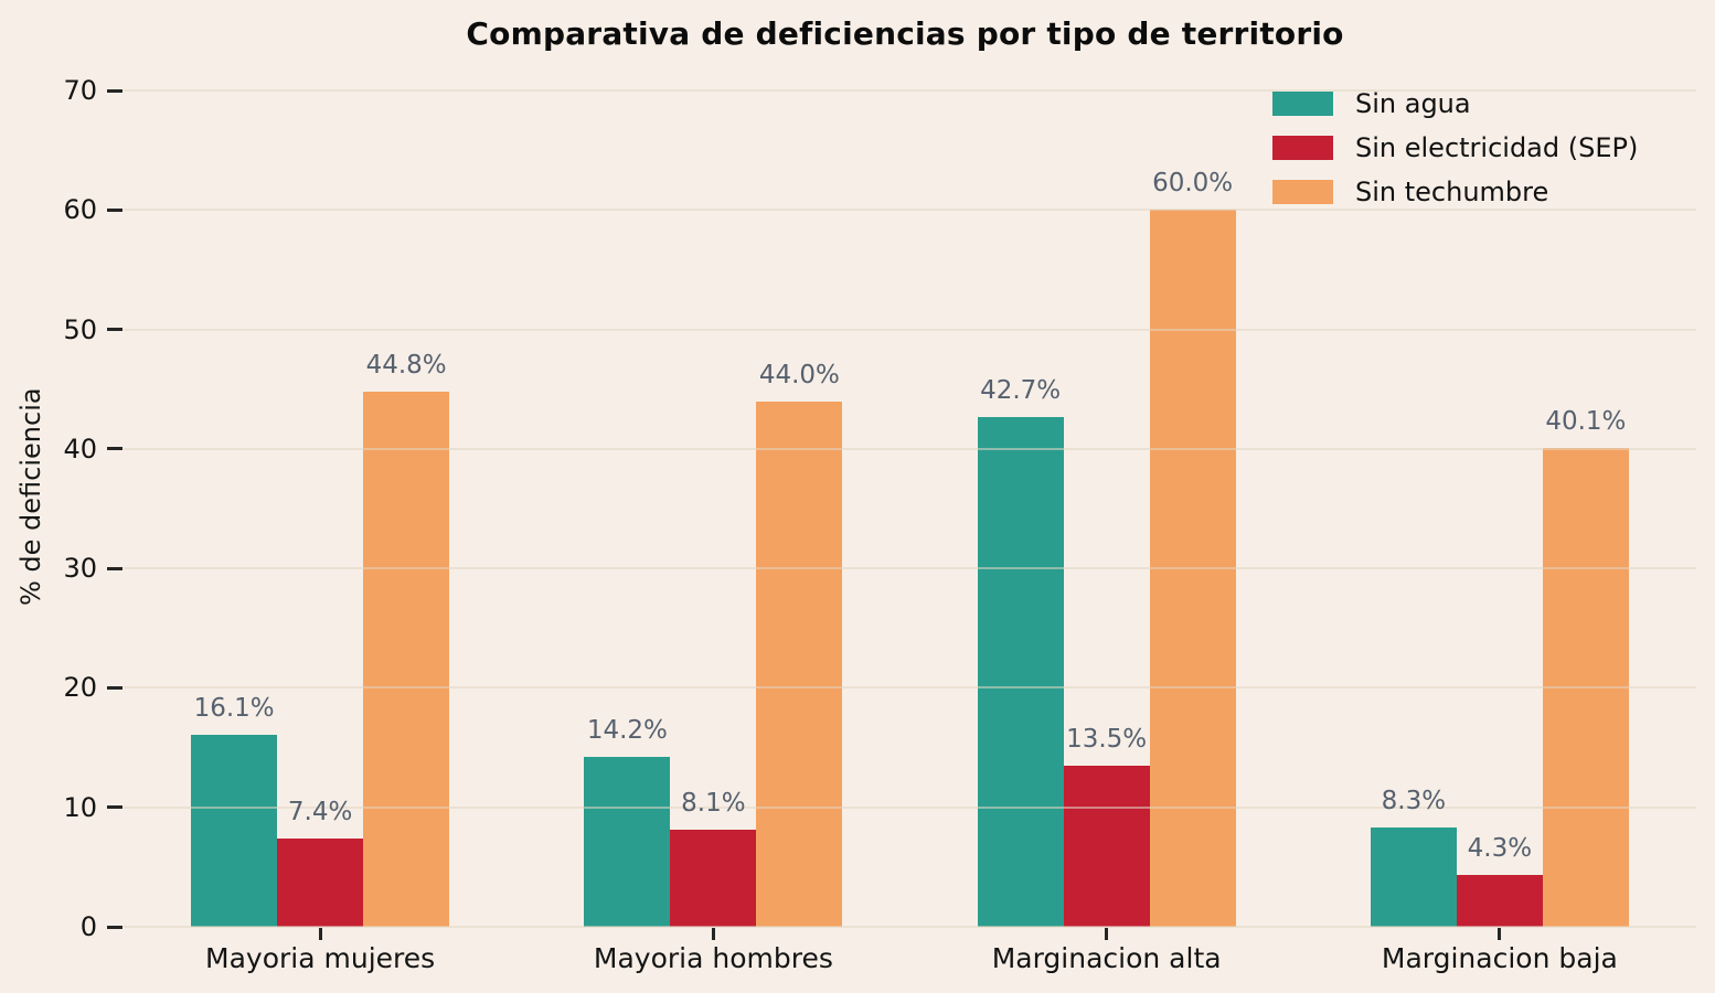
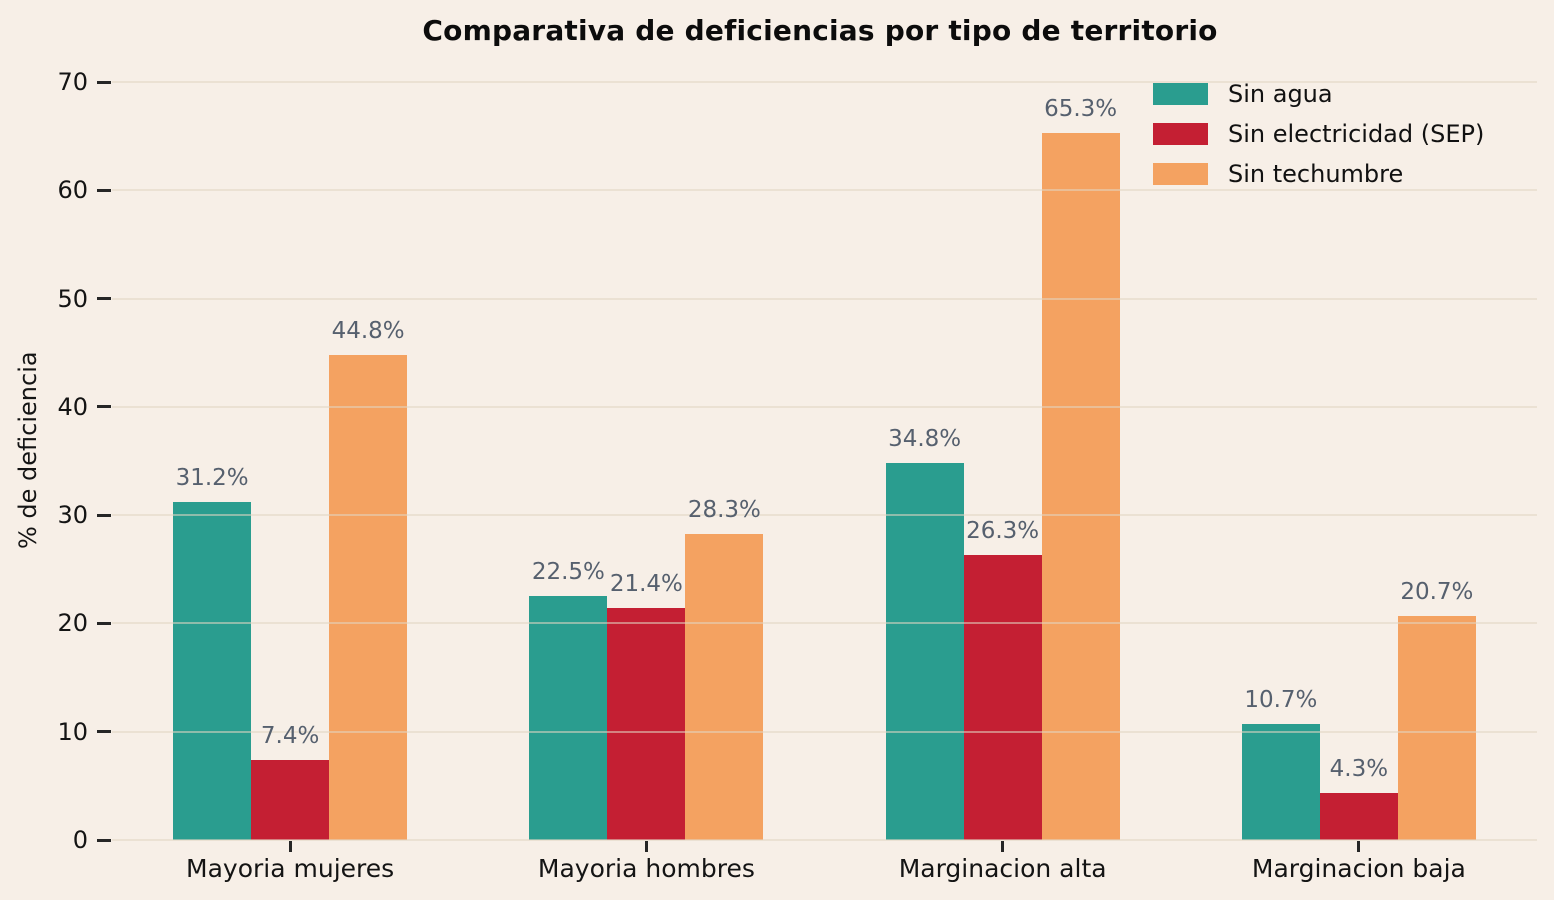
Sin agua/Mayoria mujeres: 16.1% -> 31.2%
Sin agua/Mayoria hombres: 14.2% -> 22.5%
Sin electricidad (SEP)/Mayoria hombres: 8.1% -> 21.4%
Sin techumbre/Mayoria hombres: 44.0% -> 28.3%
Sin agua/Marginacion alta: 42.7% -> 34.8%
Sin electricidad (SEP)/Marginacion alta: 13.5% -> 26.3%
Sin techumbre/Marginacion alta: 60.0% -> 65.3%
Sin agua/Marginacion baja: 8.3% -> 10.7%
Sin techumbre/Marginacion baja: 40.1% -> 20.7%
